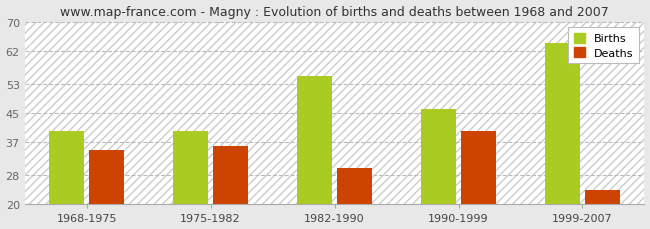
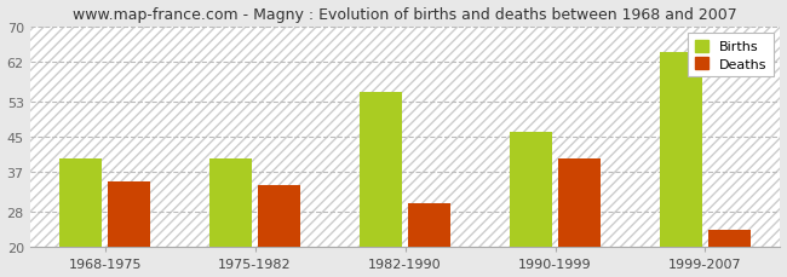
Deaths/1975-1982: 36 -> 34
